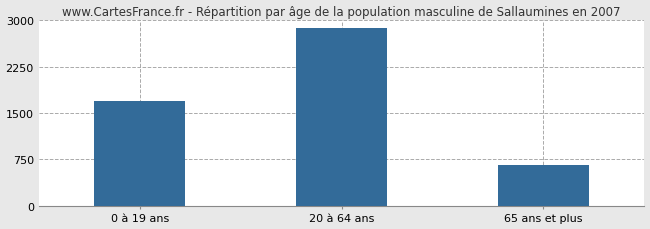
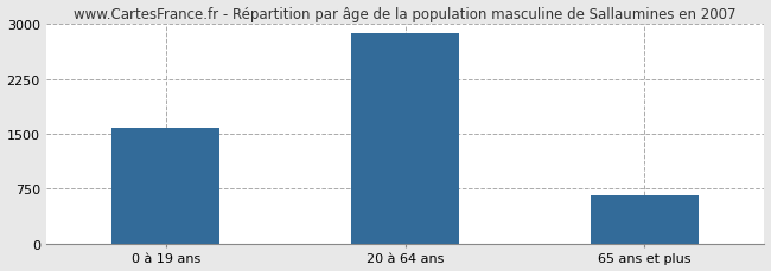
0 à 19 ans: 1700 -> 1580
